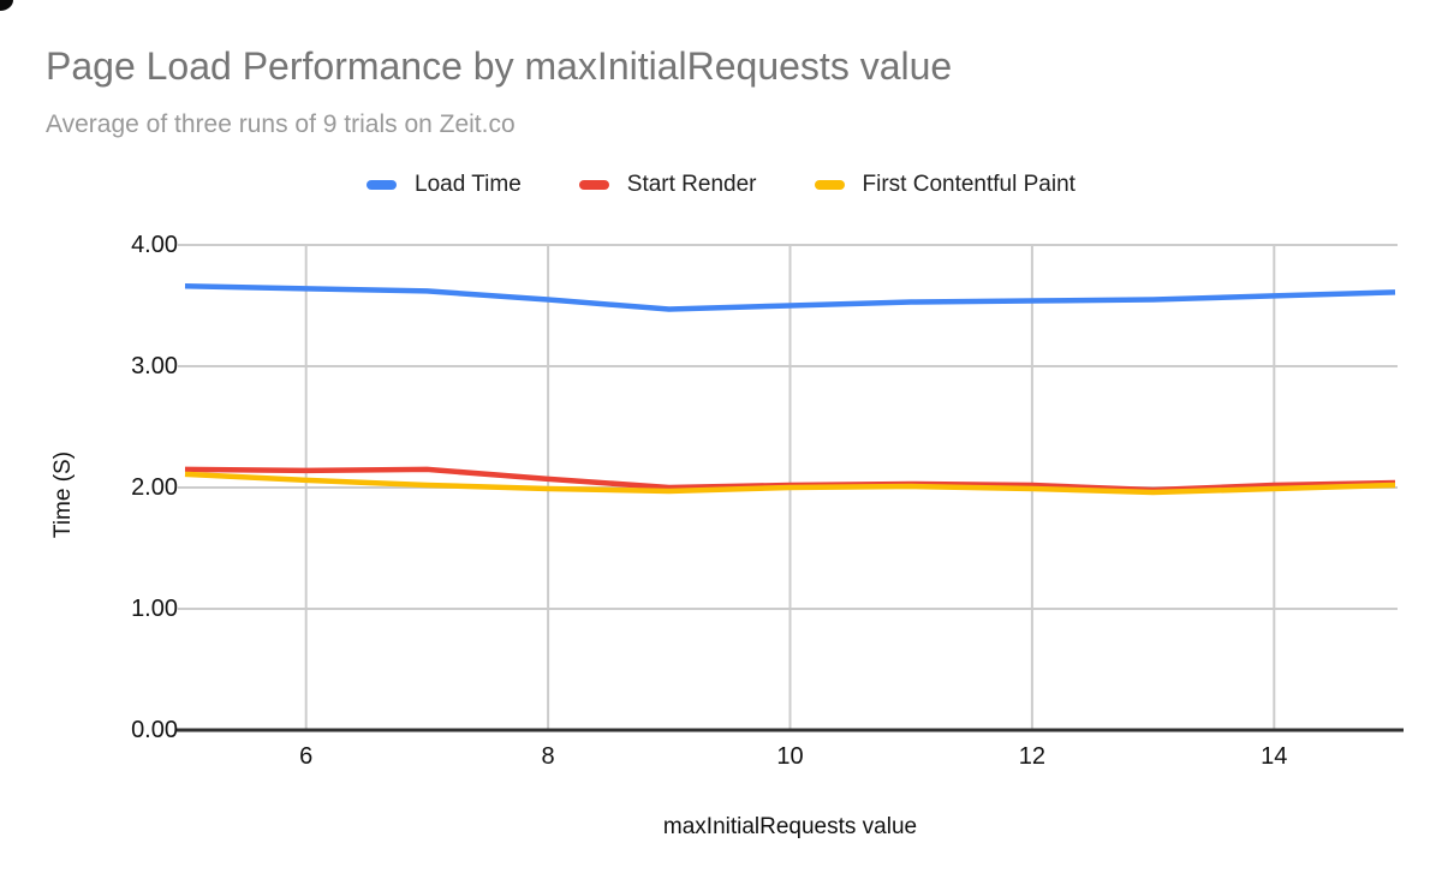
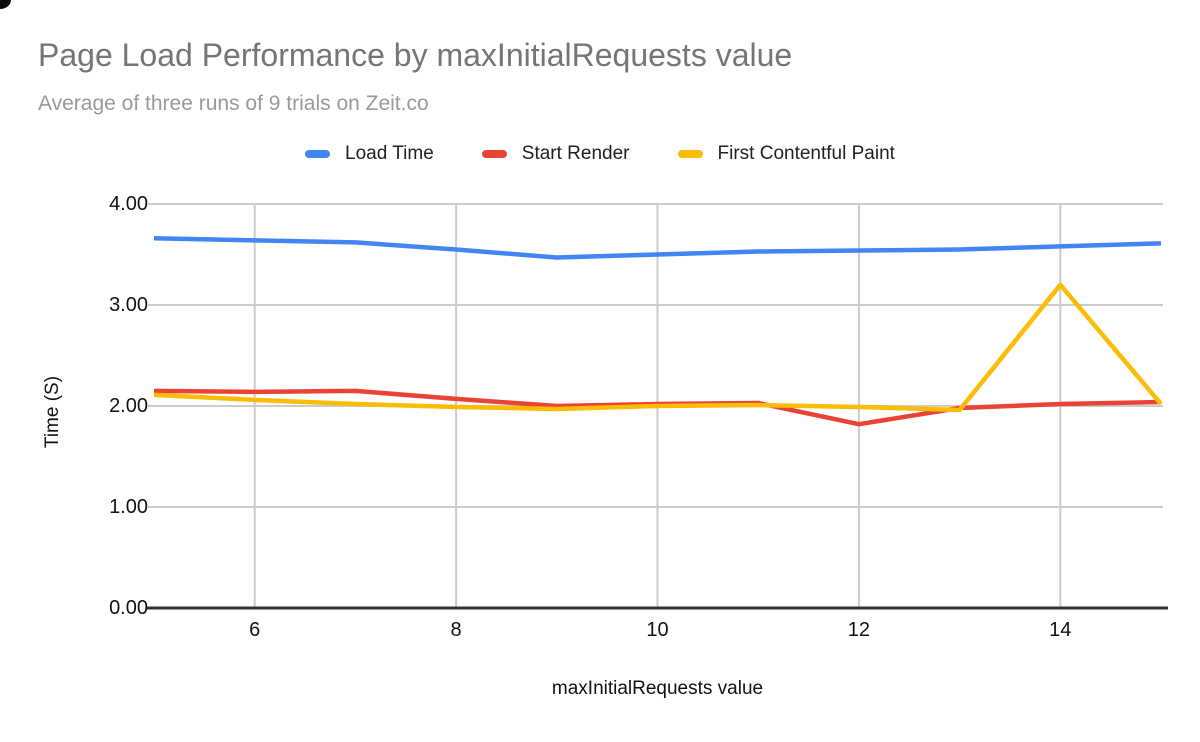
Start Render/12: 2.02 -> 1.82
First Contentful Paint/14: 1.99 -> 3.20
